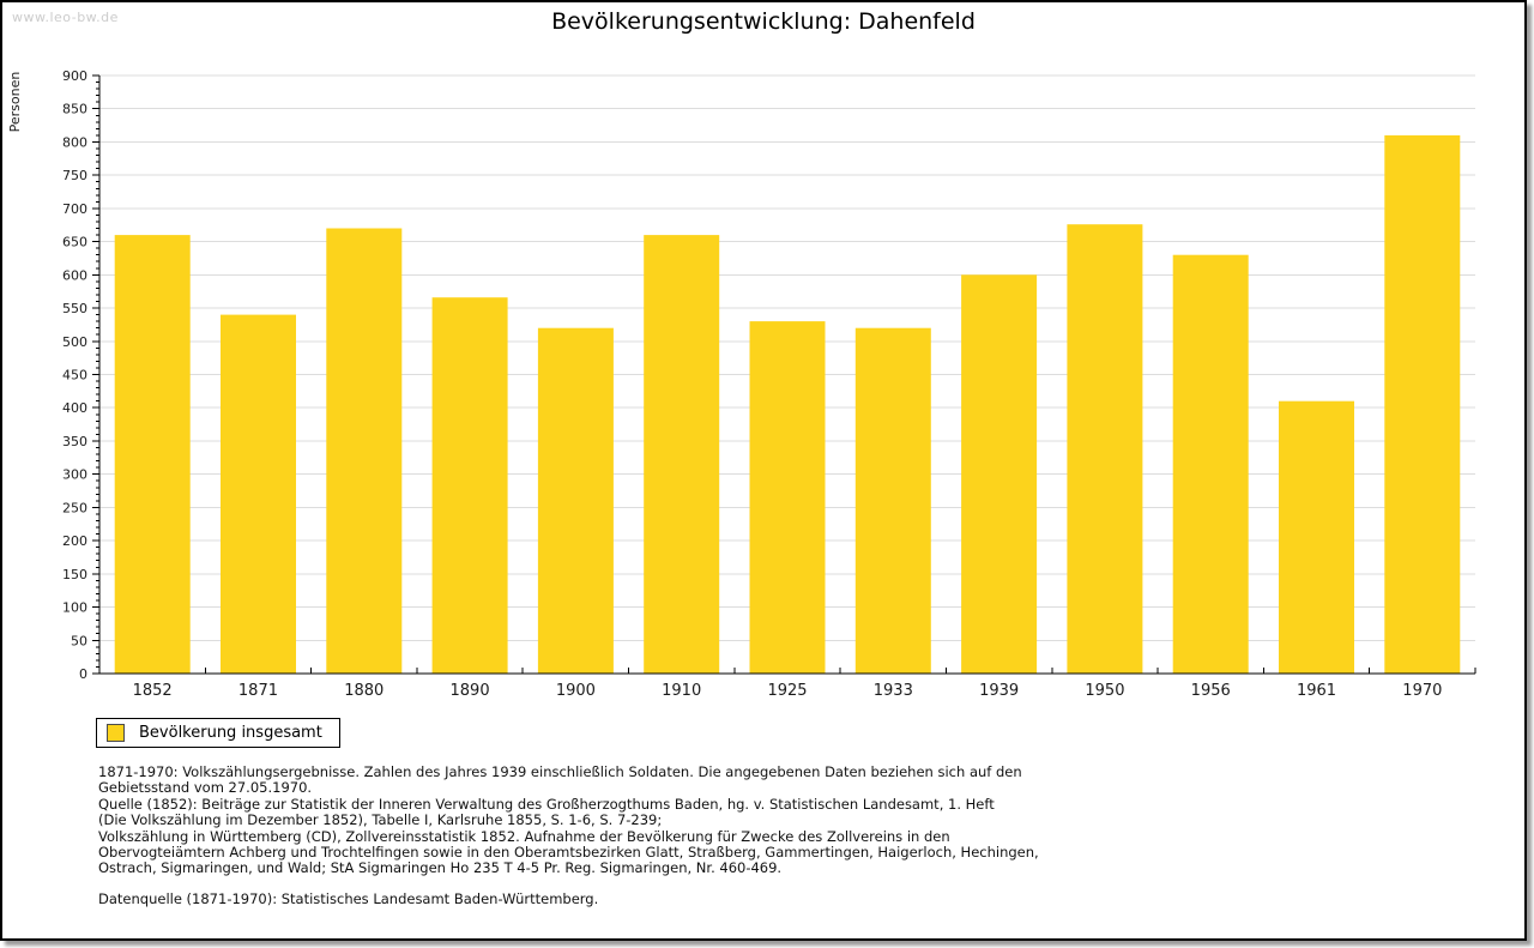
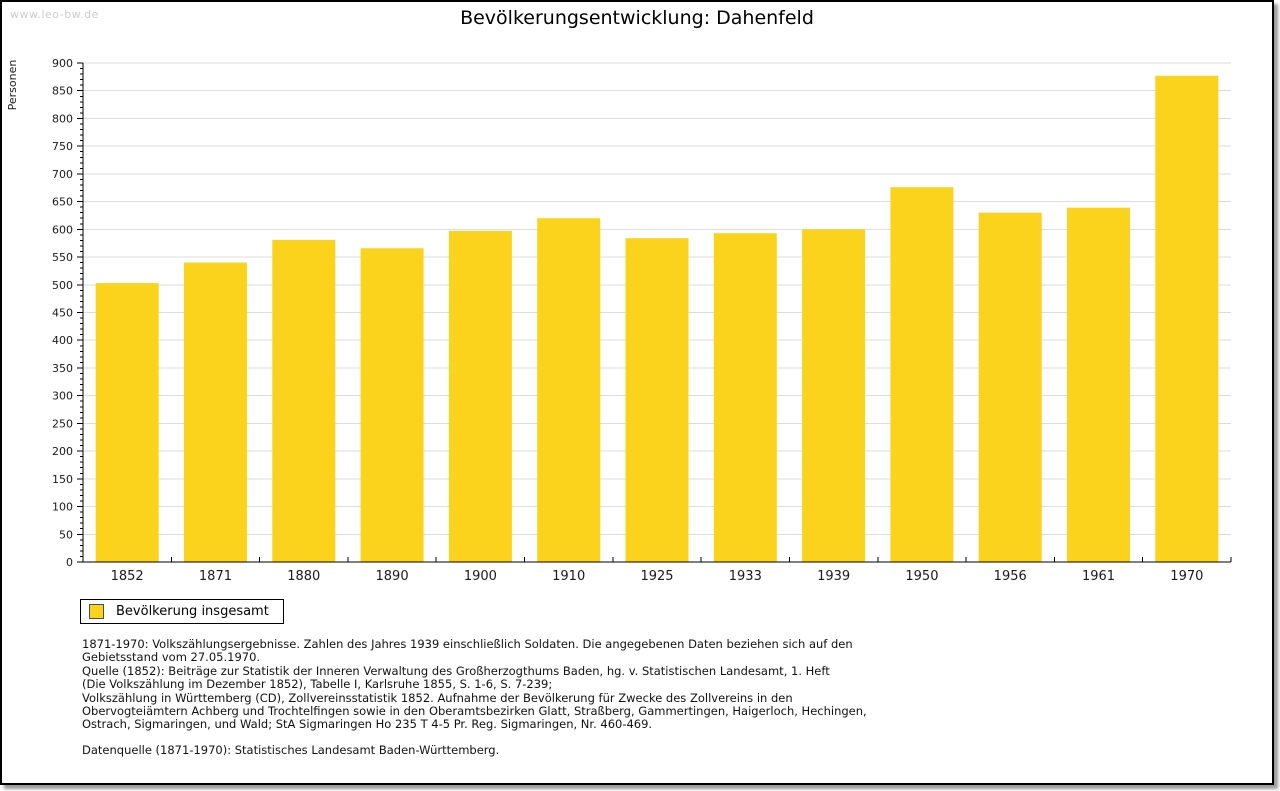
1852: 660 -> 500
1880: 670 -> 580
1900: 520 -> 600
1910: 660 -> 620
1925: 530 -> 580
1933: 520 -> 590
1961: 410 -> 640
1970: 810 -> 880
